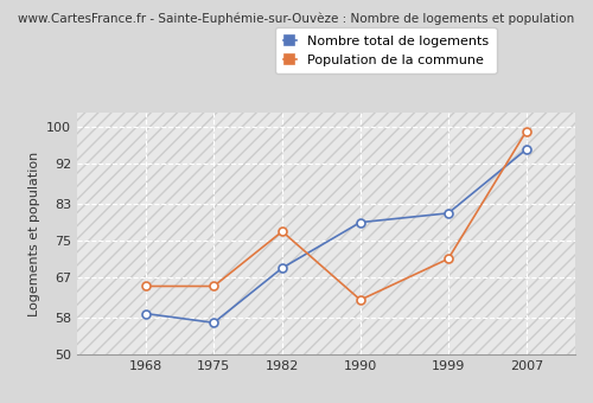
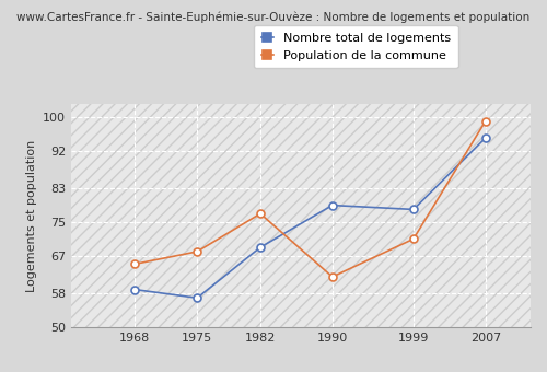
Population de la commune/1975: 65 -> 68
Nombre total de logements/1999: 81 -> 78
